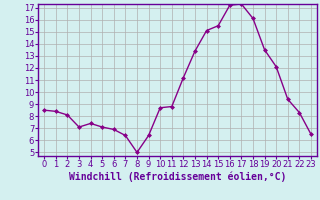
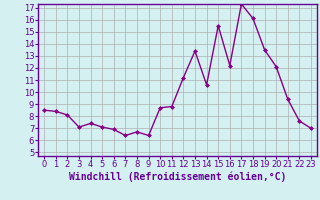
8: 5.0 -> 6.7
14: 15.1 -> 10.6
16: 17.2 -> 12.2
22: 8.3 -> 7.6
23: 6.5 -> 7.0
